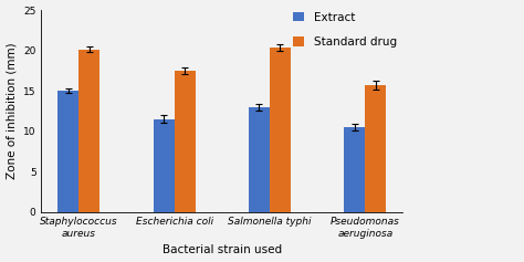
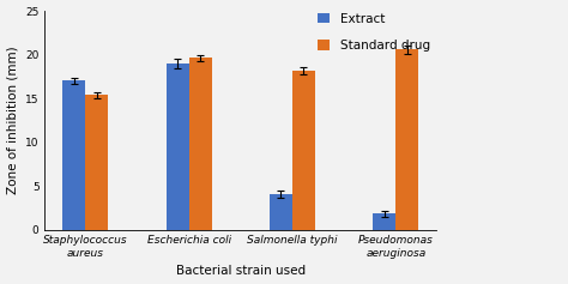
Extract/Staphylococcus aureus: 15.0 -> 17.0
Standard drug/Staphylococcus aureus: 20.1 -> 15.4
Extract/Escherichia coli: 11.5 -> 19.0
Standard drug/Escherichia coli: 17.5 -> 19.6
Extract/Salmonella typhi: 13.0 -> 4.0
Standard drug/Salmonella typhi: 20.4 -> 18.2
Extract/Pseudomonas aeruginosa: 10.5 -> 1.8
Standard drug/Pseudomonas aeruginosa: 15.7 -> 20.6
